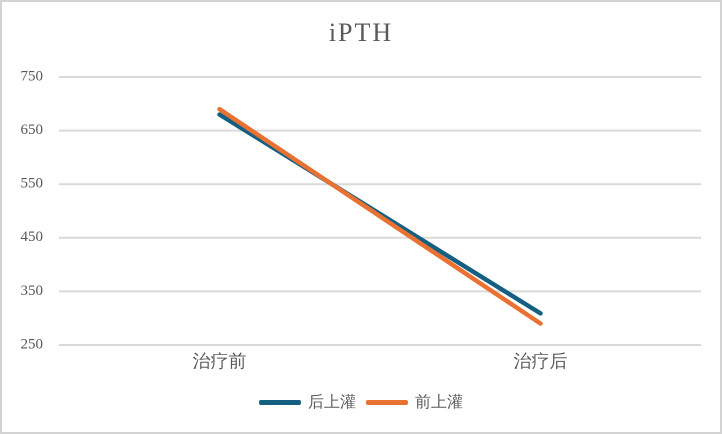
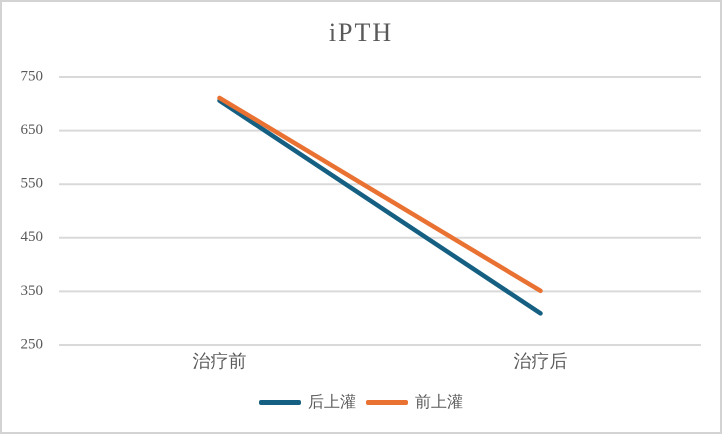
后上灌/治疗前: 680 -> 710
前上灌/治疗前: 690 -> 710
前上灌/治疗后: 290 -> 350
